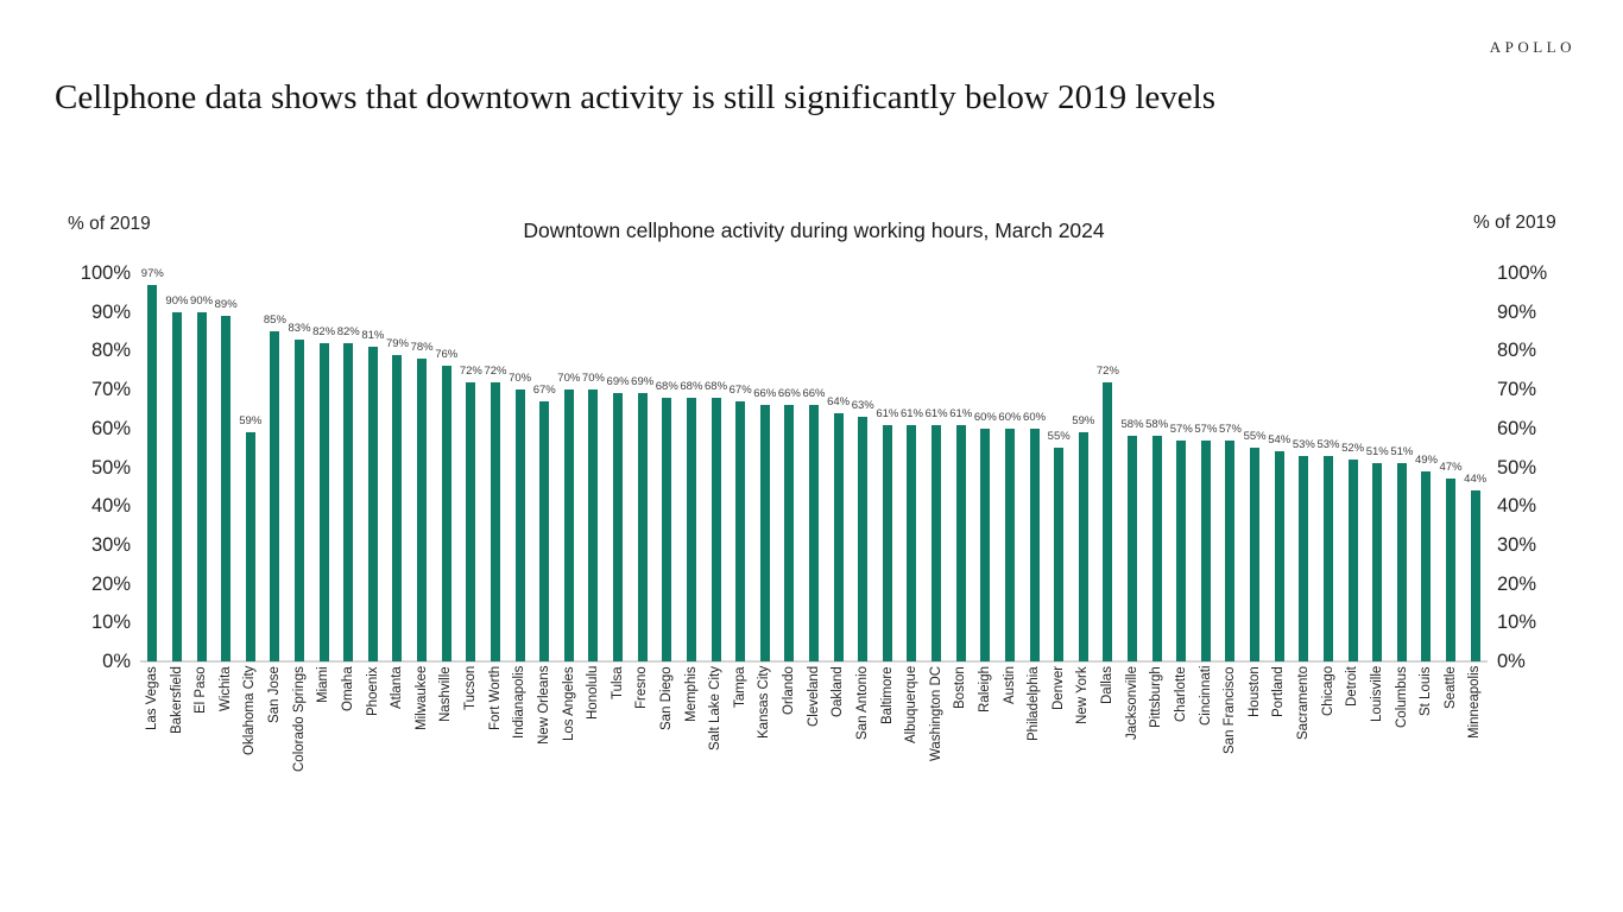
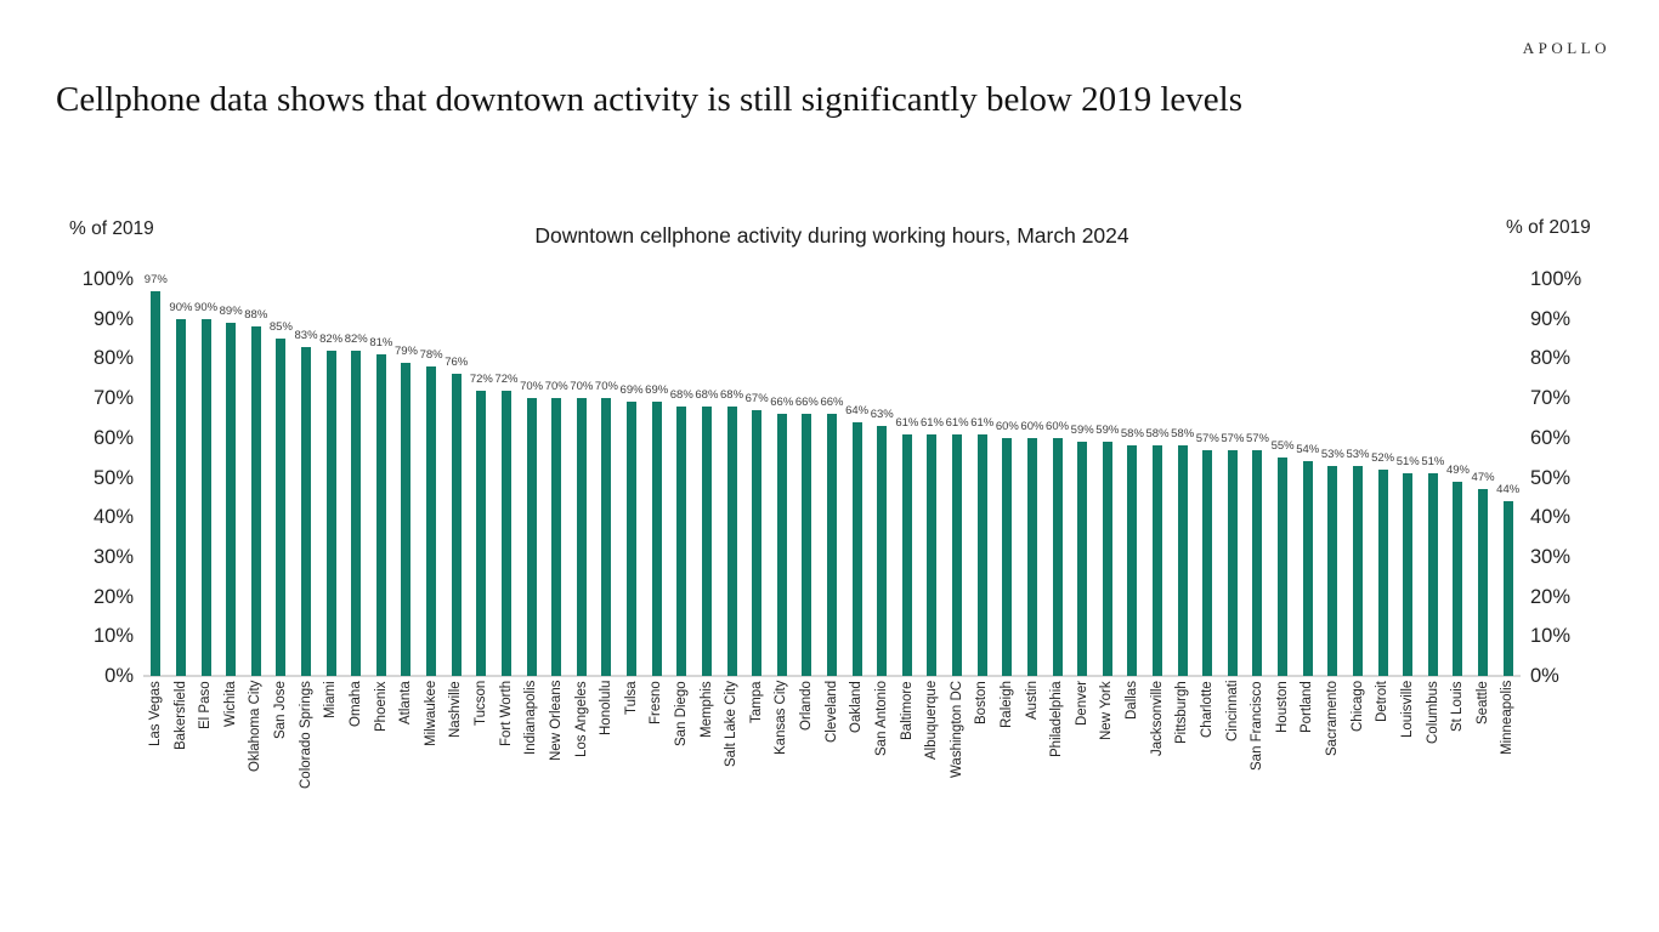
Oklahoma City: 59% -> 88%
New Orleans: 67% -> 70%
Denver: 55% -> 59%
Dallas: 72% -> 58%
